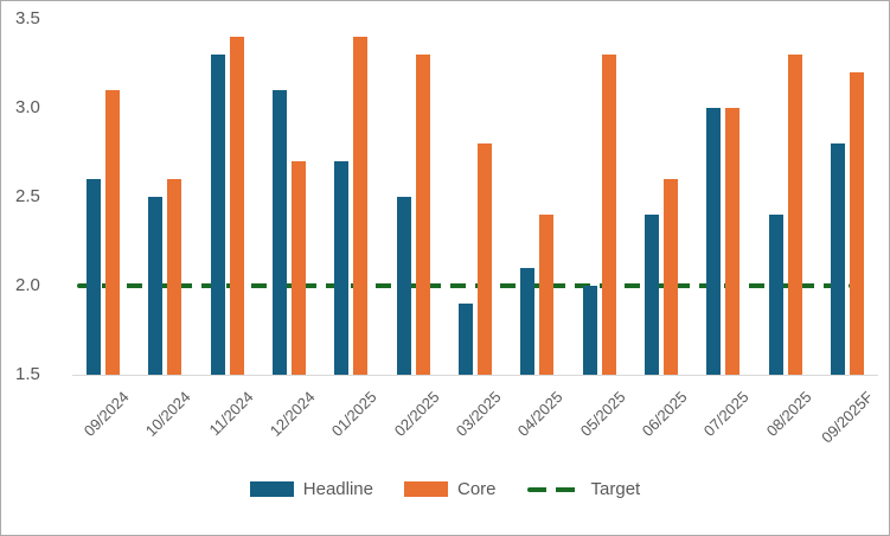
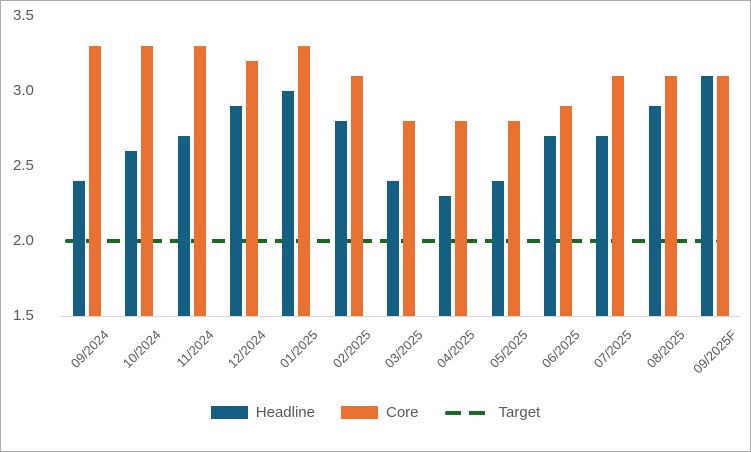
Headline/09/2024: 2.6 -> 2.4
Core/09/2024: 3.1 -> 3.3
Headline/10/2024: 2.5 -> 2.6
Core/10/2024: 2.6 -> 3.3
Headline/11/2024: 3.3 -> 2.7
Core/11/2024: 3.4 -> 3.3
Headline/12/2024: 3.1 -> 2.9
Core/12/2024: 2.7 -> 3.2
Headline/01/2025: 2.7 -> 3.0
Core/01/2025: 3.4 -> 3.3
Headline/02/2025: 2.5 -> 2.8
Core/02/2025: 3.3 -> 3.1
Headline/03/2025: 1.9 -> 2.4
Headline/04/2025: 2.1 -> 2.3
Core/04/2025: 2.4 -> 2.8
Headline/05/2025: 2.0 -> 2.4
Core/05/2025: 3.3 -> 2.8
Headline/06/2025: 2.4 -> 2.7
Core/06/2025: 2.6 -> 2.9
Headline/07/2025: 3.0 -> 2.7
Core/07/2025: 3.0 -> 3.1
Headline/08/2025: 2.4 -> 2.9
Core/08/2025: 3.3 -> 3.1
Headline/09/2025F: 2.8 -> 3.1
Core/09/2025F: 3.2 -> 3.1
